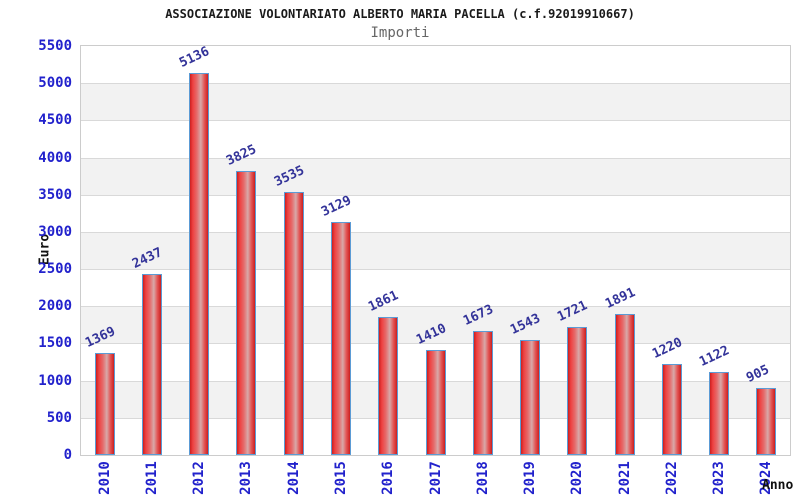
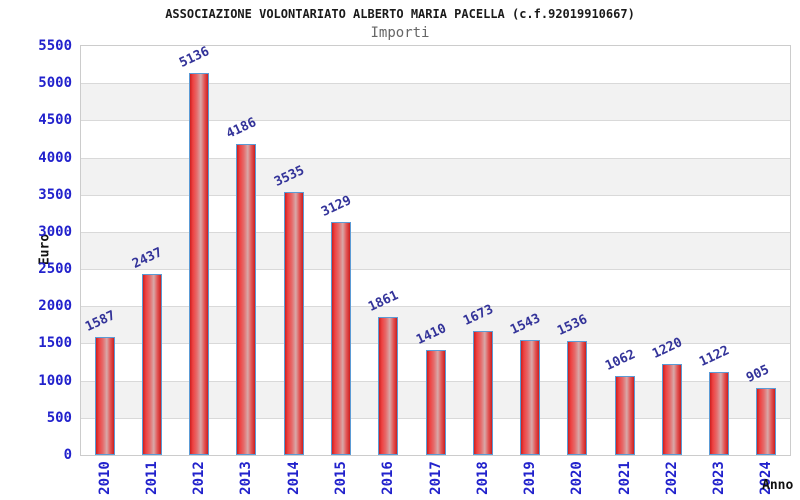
2010: 1369 -> 1587
2013: 3825 -> 4186
2020: 1721 -> 1536
2021: 1891 -> 1062
